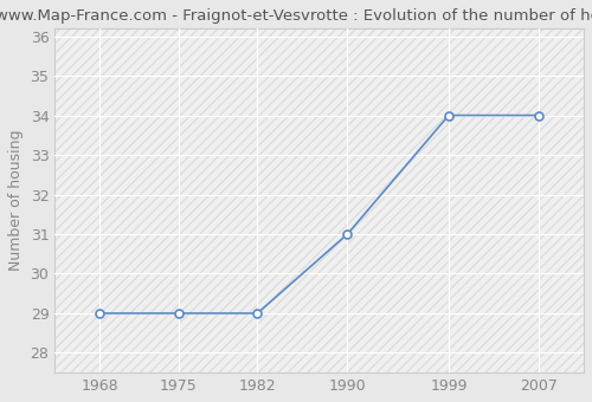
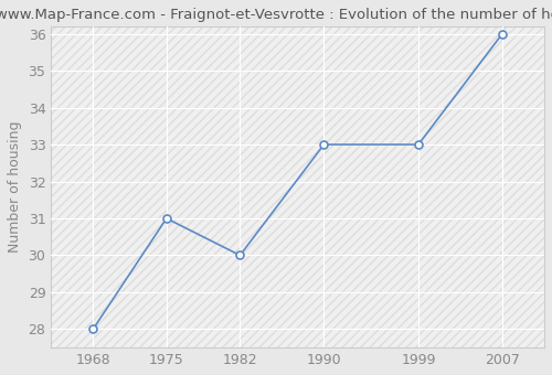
1968: 29 -> 28
1975: 29 -> 31
1982: 29 -> 30
1990: 31 -> 33
1999: 34 -> 33
2007: 34 -> 36
